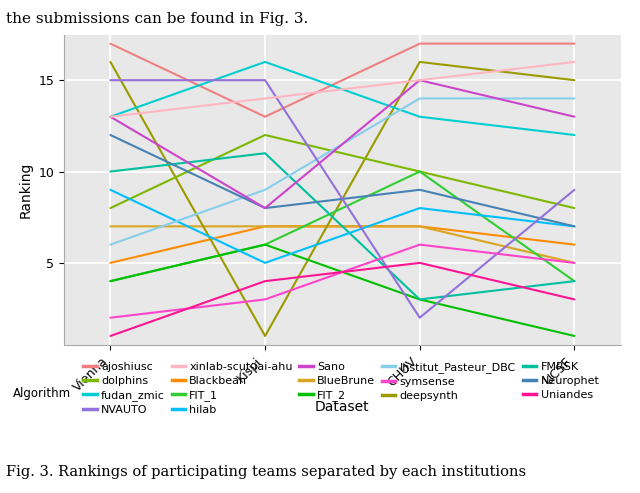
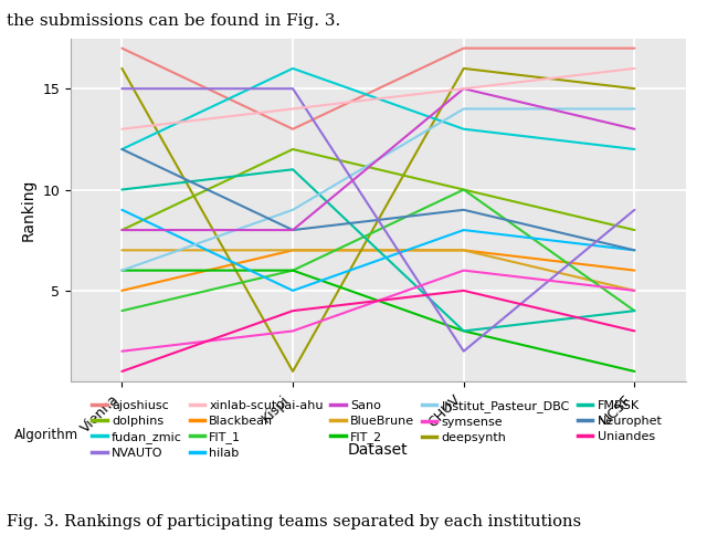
FIT_2/Vienna: 4 -> 6
fudan_zmic/Vienna: 13 -> 12
Sano/Vienna: 13 -> 8
